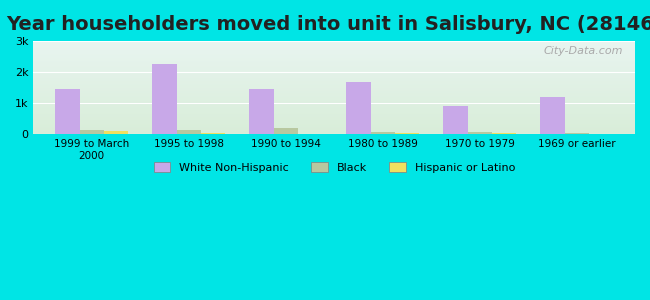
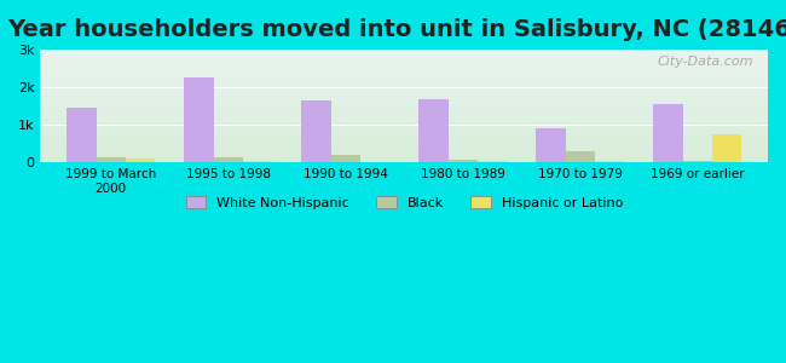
White Non-Hispanic/1990 to 1994: 1.45k -> 1.65k
Black/1970 to 1979: 0.08k -> 0.30k
White Non-Hispanic/1969 or earlier: 1.20k -> 1.55k
Hispanic or Latino/1969 or earlier: 0.03k -> 0.75k
